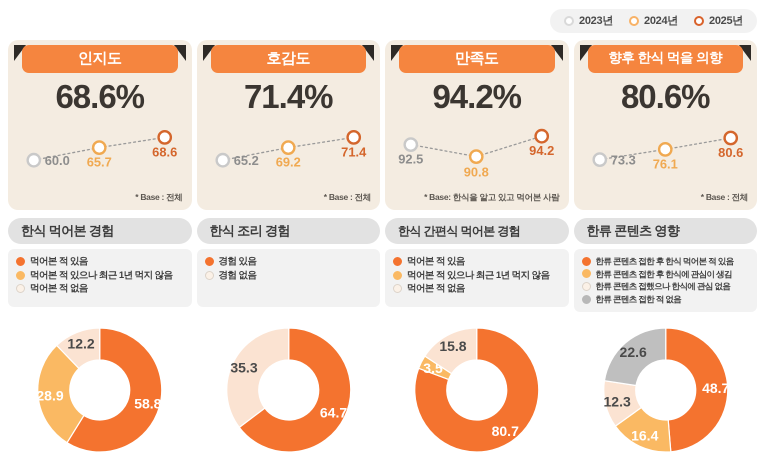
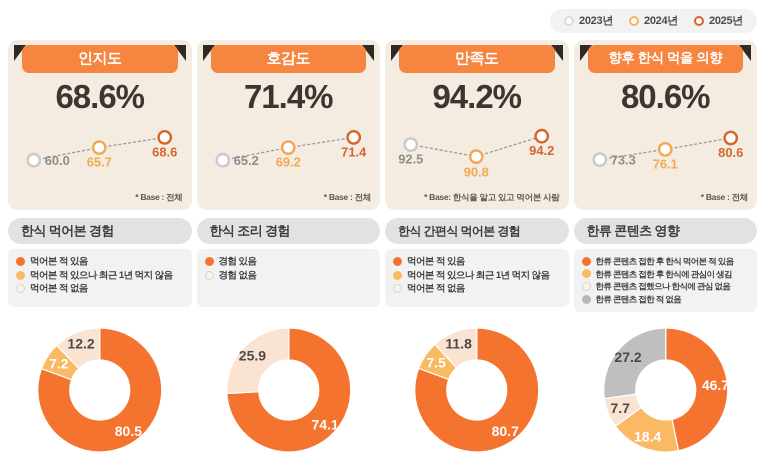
한식 먹어본 경험/먹어본 적 있음: 58.8 -> 80.5
한식 먹어본 경험/먹어본 적 있으나 최근 1년 먹지 않음: 28.9 -> 7.2
한식 조리 경험/경험 있음: 64.7 -> 74.1
한식 조리 경험/경험 없음: 35.3 -> 25.9
한식 간편식 먹어본 경험/먹어본 적 있으나 최근 1년 먹지 않음: 3.5 -> 7.5
한식 간편식 먹어본 경험/먹어본 적 없음: 15.8 -> 11.8
한류 콘텐츠 영향/한류 콘텐츠 접한 후 한식 먹어본 적 있음: 48.7 -> 46.7
한류 콘텐츠 영향/한류 콘텐츠 접한 후 한식에 관심이 생김: 16.4 -> 18.4
한류 콘텐츠 영향/한류 콘텐츠 접했으나 한식에 관심 없음: 12.3 -> 7.7
한류 콘텐츠 영향/한류 콘텐츠 접한 적 없음: 22.6 -> 27.2
